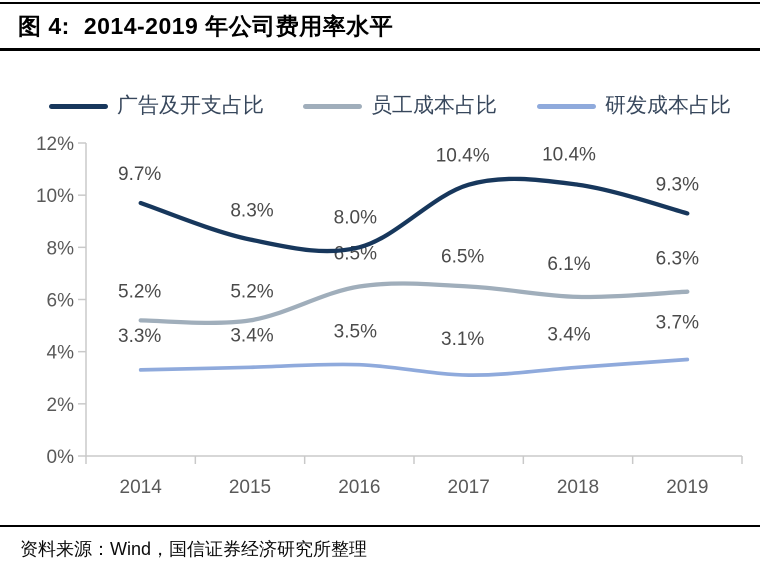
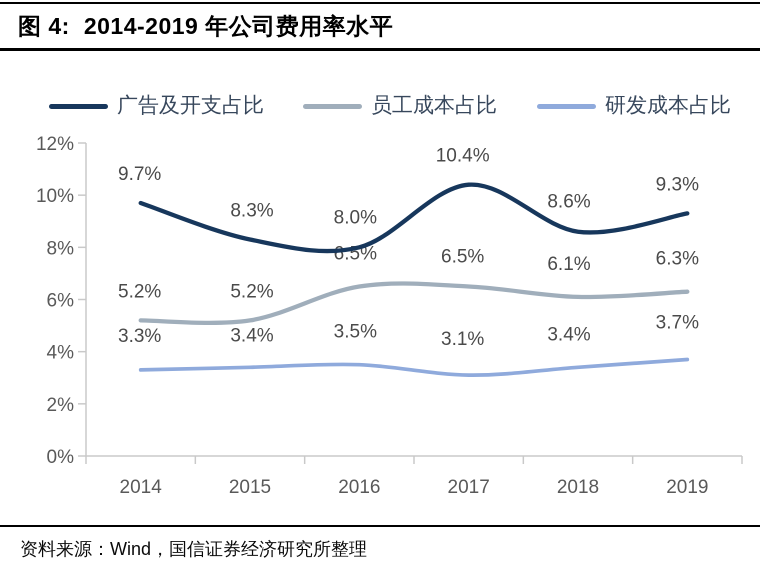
广告及开支占比/2018: 10.4% -> 8.6%
